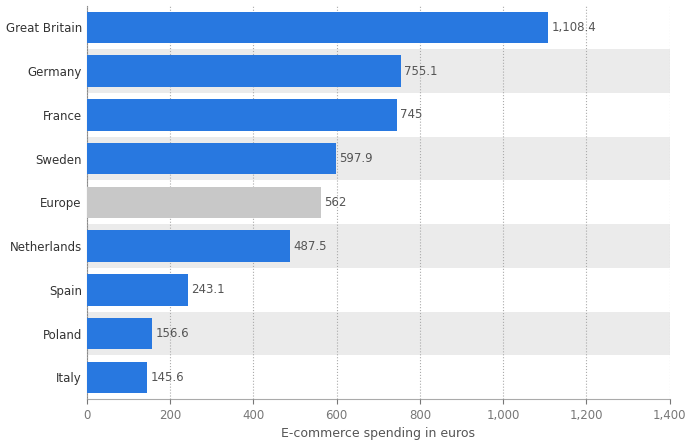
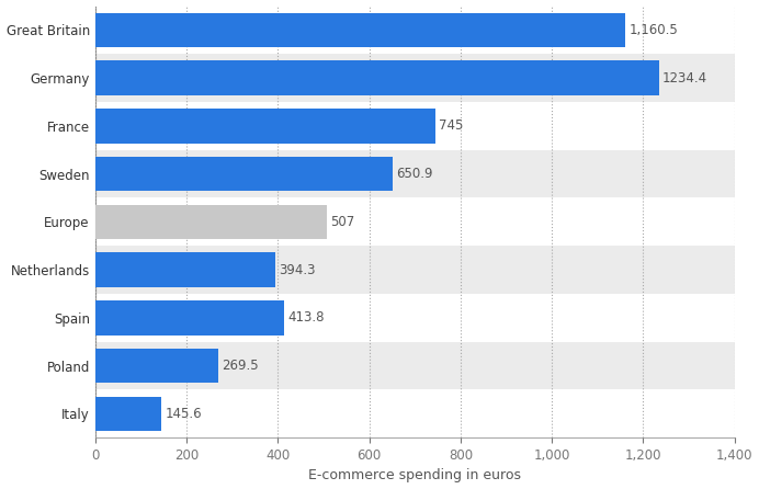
Great Britain: 1,108.4 -> 1,160.5
Germany: 755.1 -> 1234.4
Sweden: 597.9 -> 650.9
Europe: 562 -> 507
Netherlands: 487.5 -> 394.3
Spain: 243.1 -> 413.8
Poland: 156.6 -> 269.5
